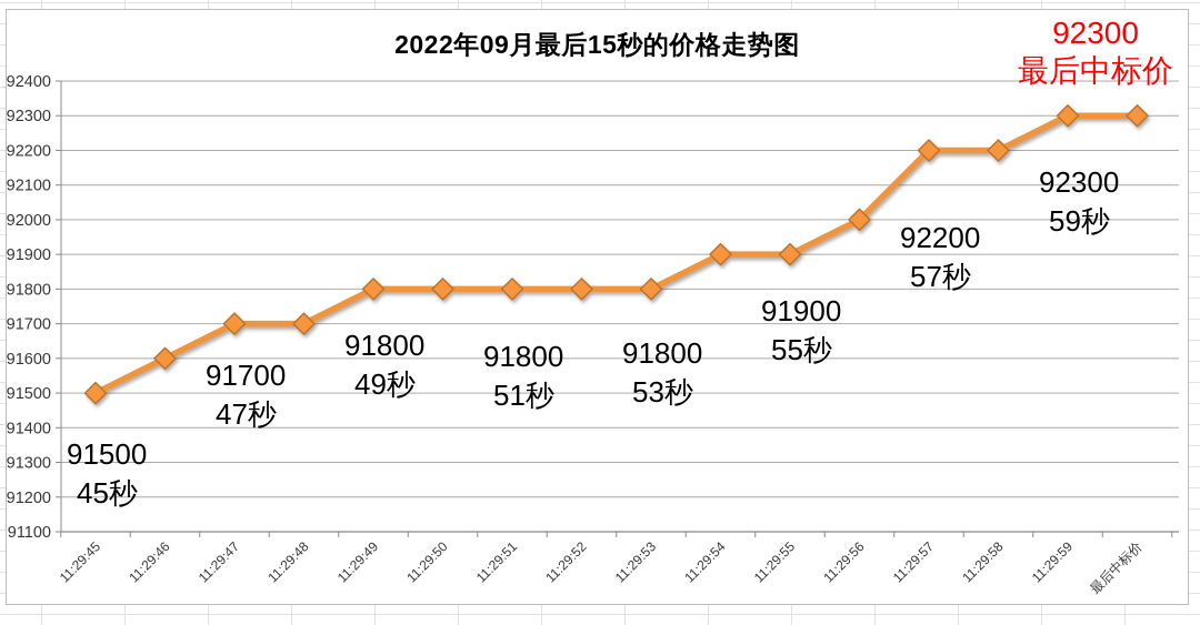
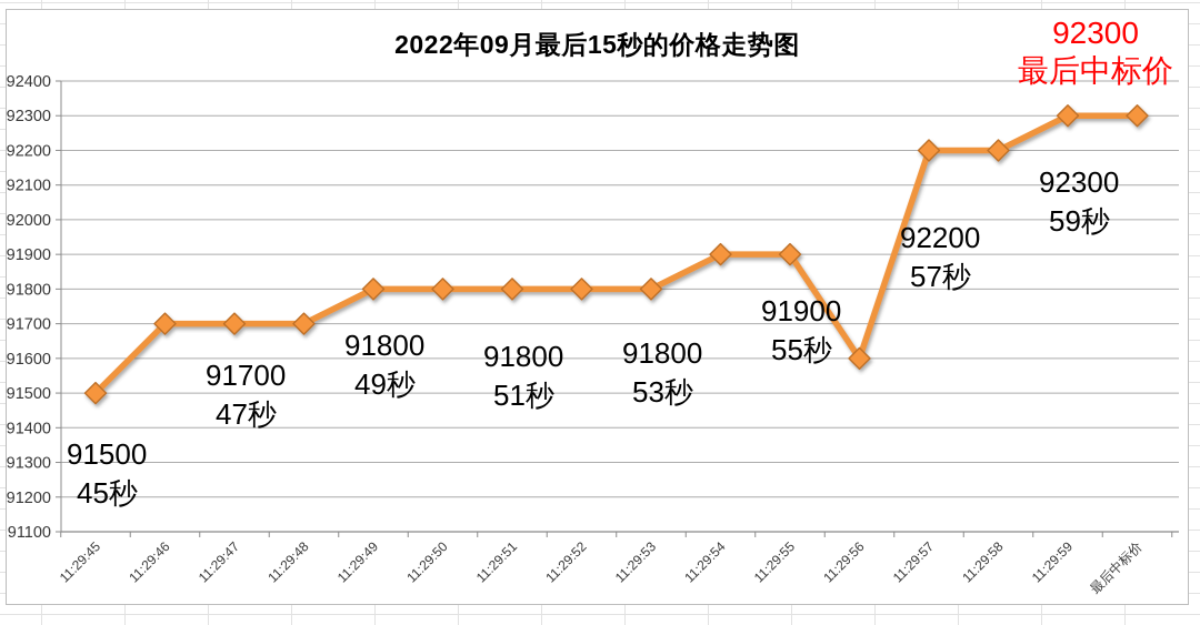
11:29:46: 91600 -> 91700
11:29:56: 92000 -> 91600
